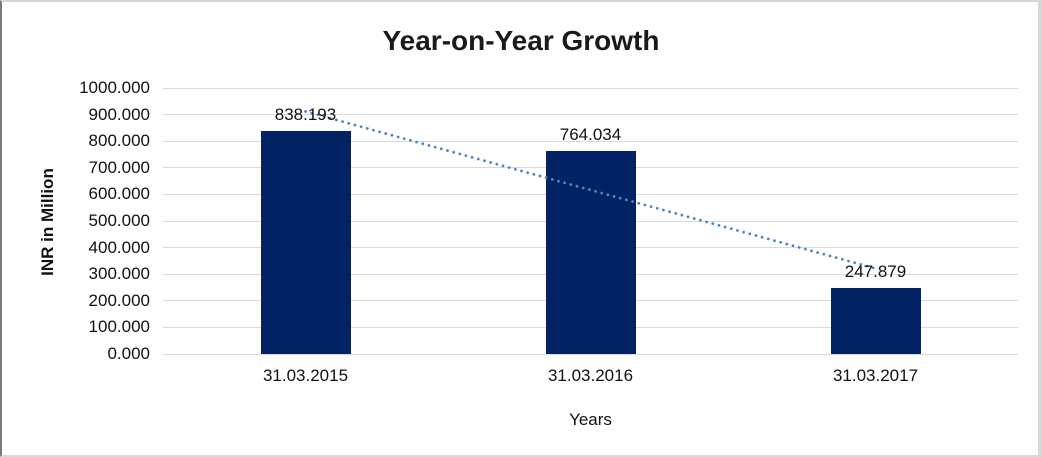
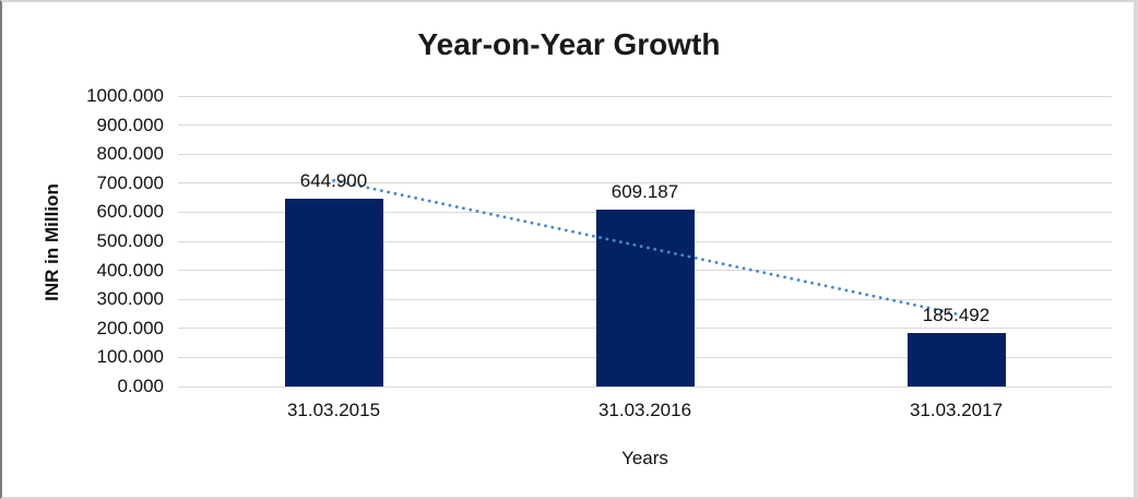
31.03.2015: 838.193 -> 644.900
31.03.2016: 764.034 -> 609.187
31.03.2017: 247.879 -> 185.492
